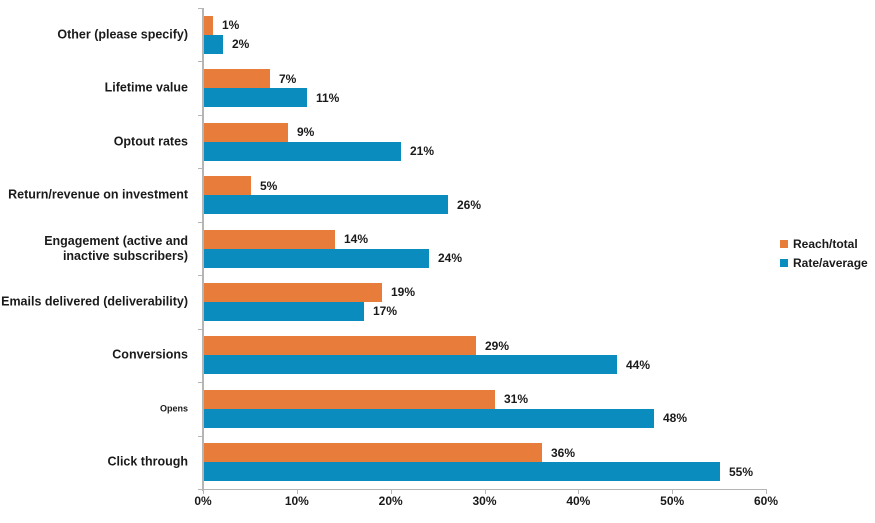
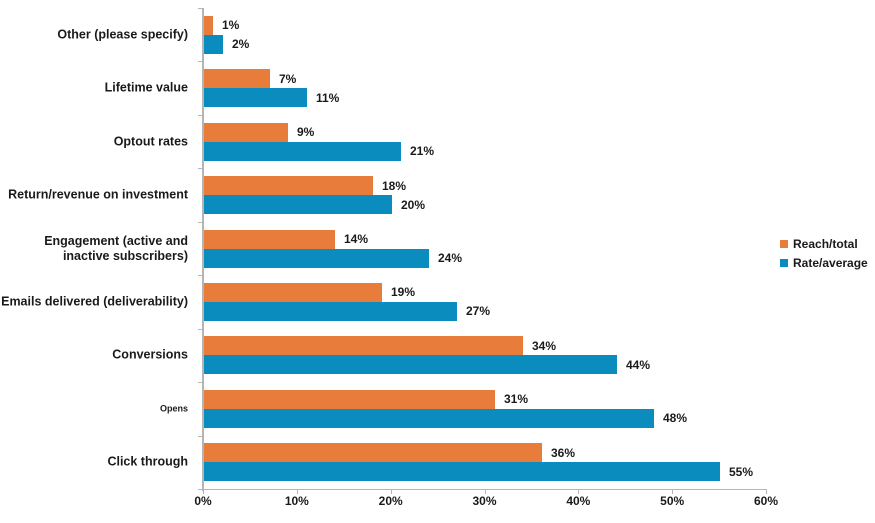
Reach/total/Return/revenue on investment: 5% -> 18%
Rate/average/Return/revenue on investment: 26% -> 20%
Rate/average/Emails delivered (deliverability): 17% -> 27%
Reach/total/Conversions: 29% -> 34%
